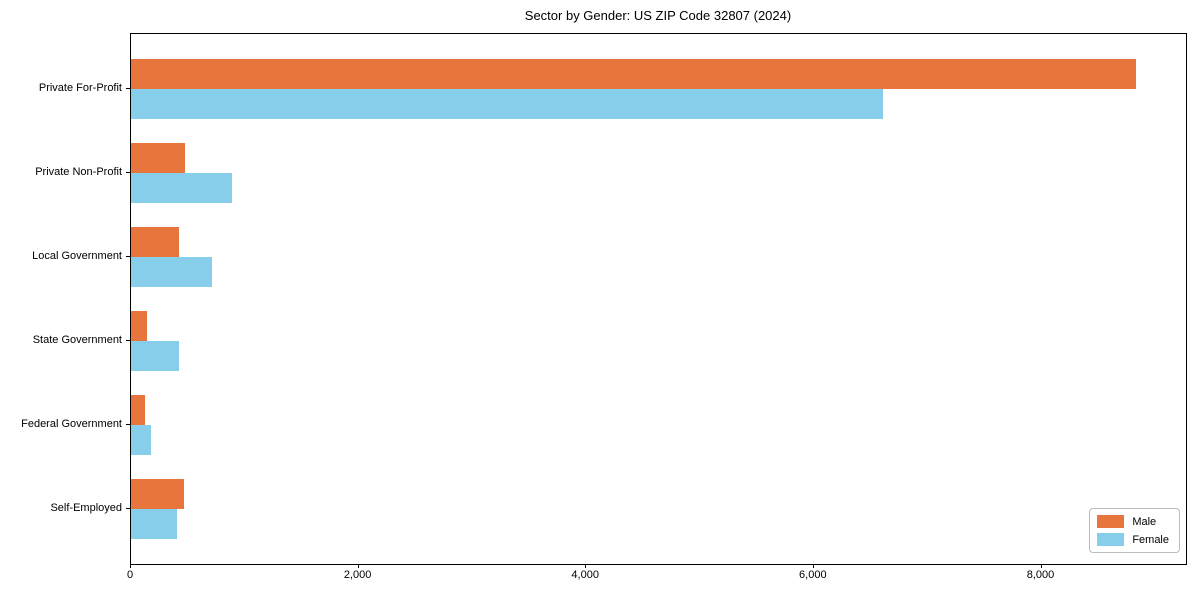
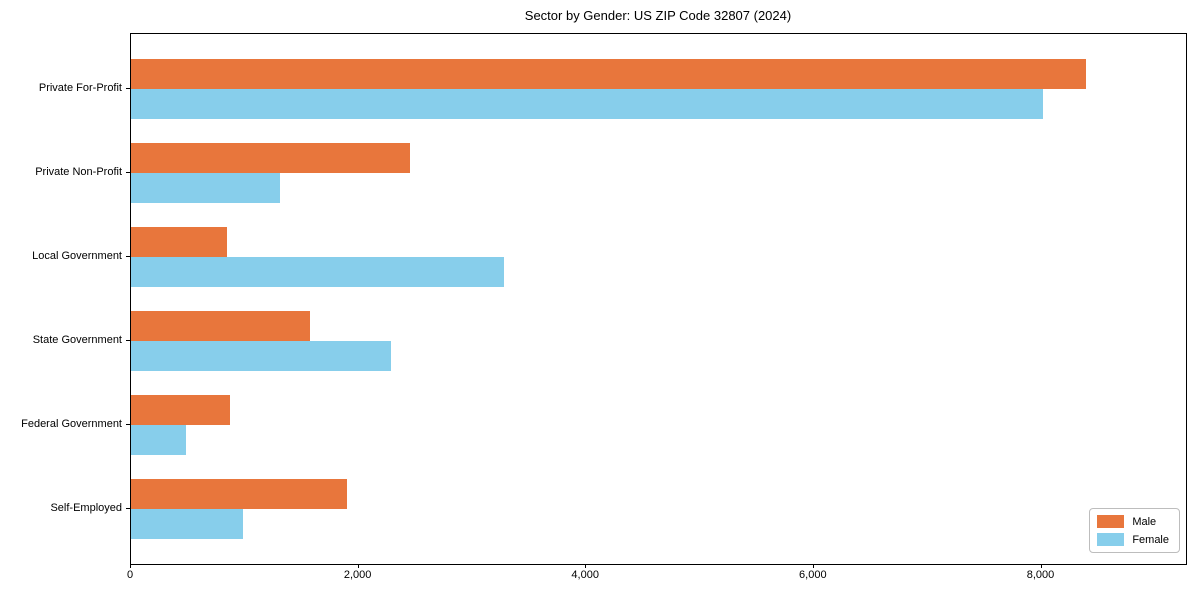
Male/Private For-Profit: 8830 -> 8390
Female/Private For-Profit: 6610 -> 8010
Male/Private Non-Profit: 470 -> 2450
Female/Private Non-Profit: 880 -> 1310
Male/Local Government: 420 -> 840
Female/Local Government: 710 -> 3280
Male/State Government: 140 -> 1570
Female/State Government: 420 -> 2280
Male/Federal Government: 120 -> 870
Female/Federal Government: 170 -> 480
Male/Self-Employed: 460 -> 1900
Female/Self-Employed: 400 -> 980
